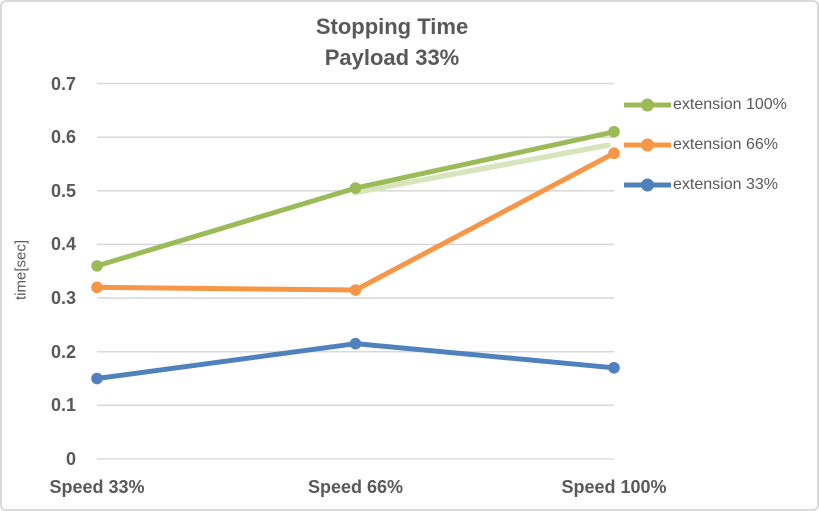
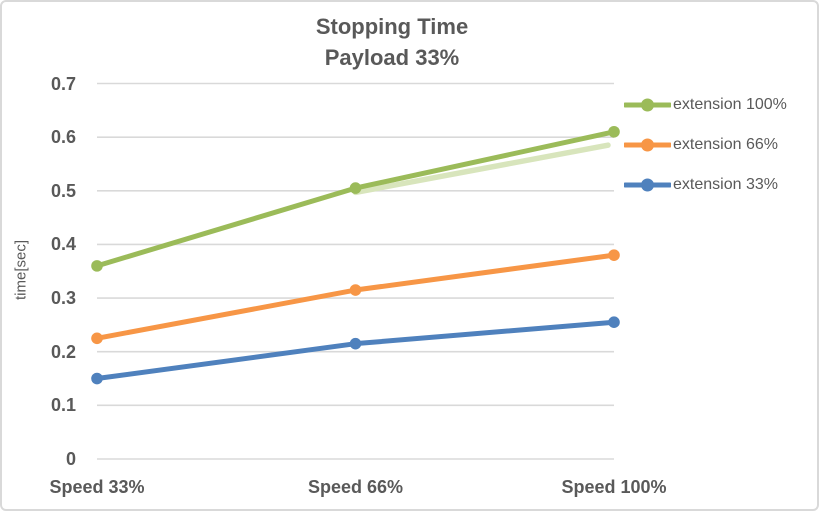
extension 66%/Speed 33%: 0.32 -> 0.23
extension 66%/Speed 100%: 0.57 -> 0.38
extension 33%/Speed 100%: 0.17 -> 0.26
